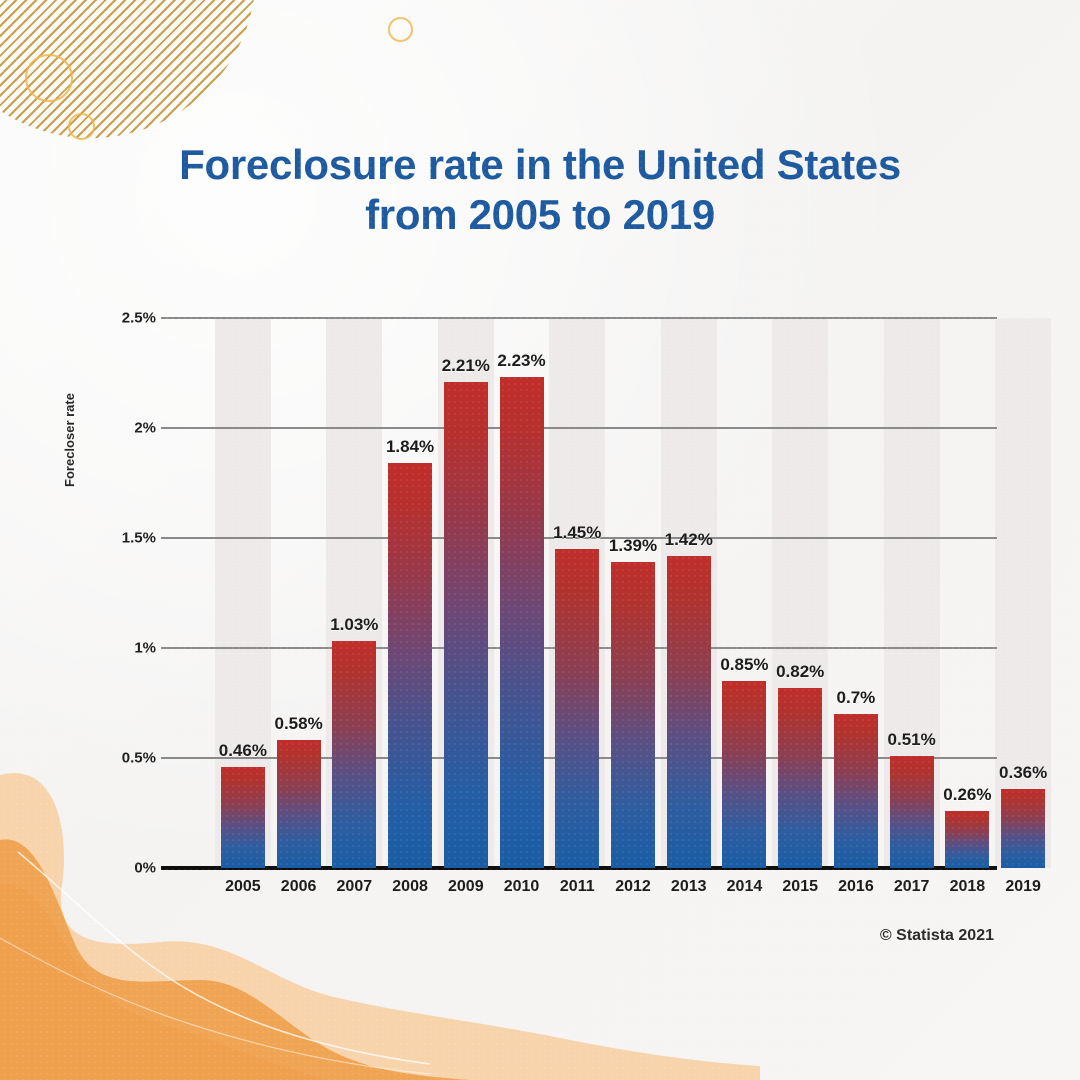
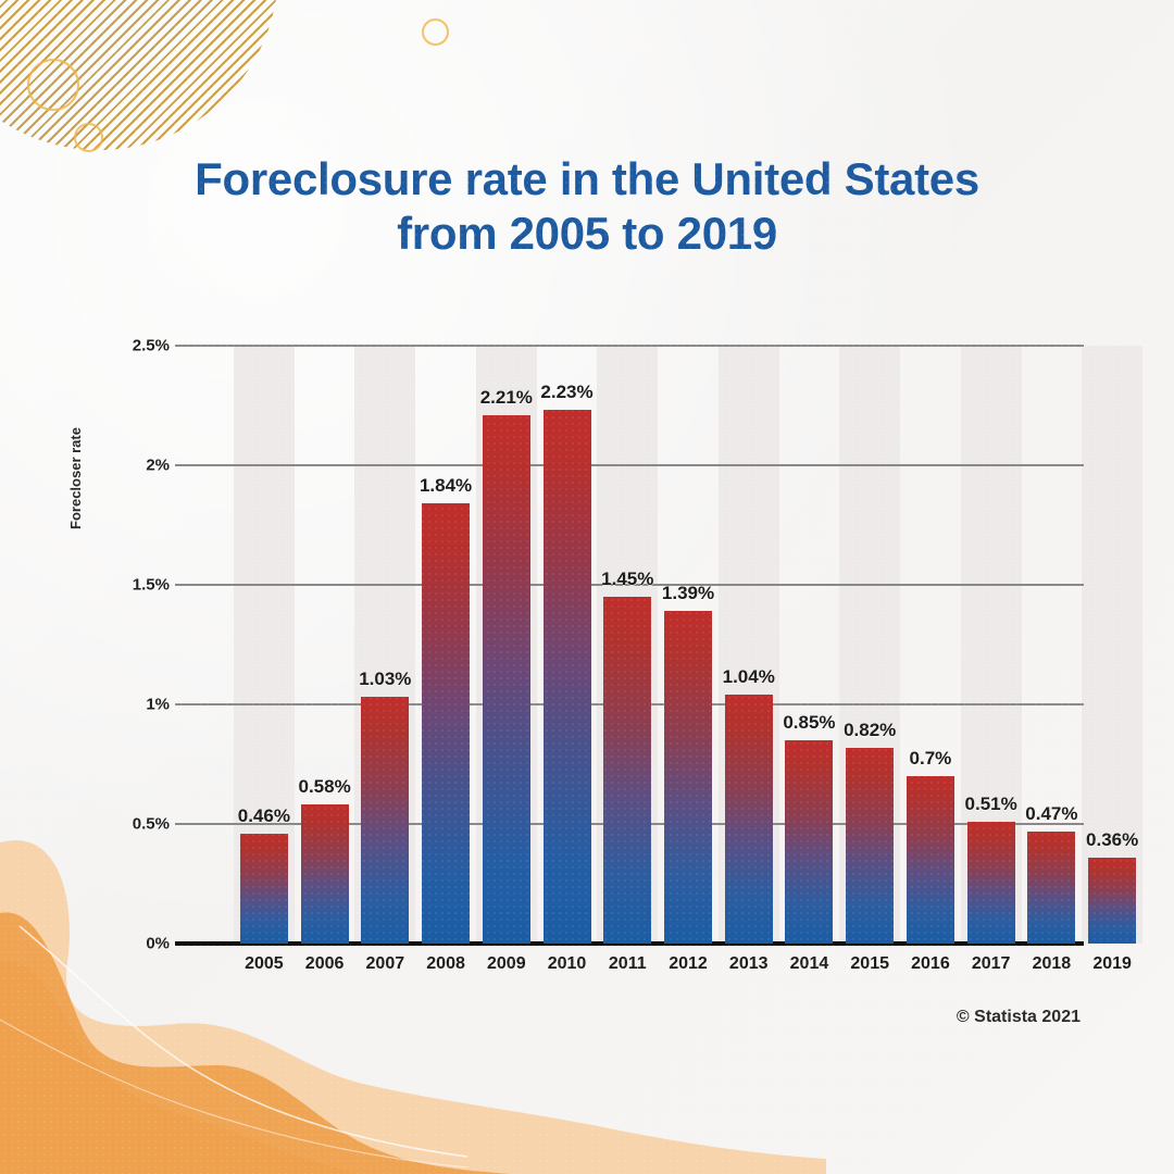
2013: 1.42% -> 1.04%
2018: 0.26% -> 0.47%
